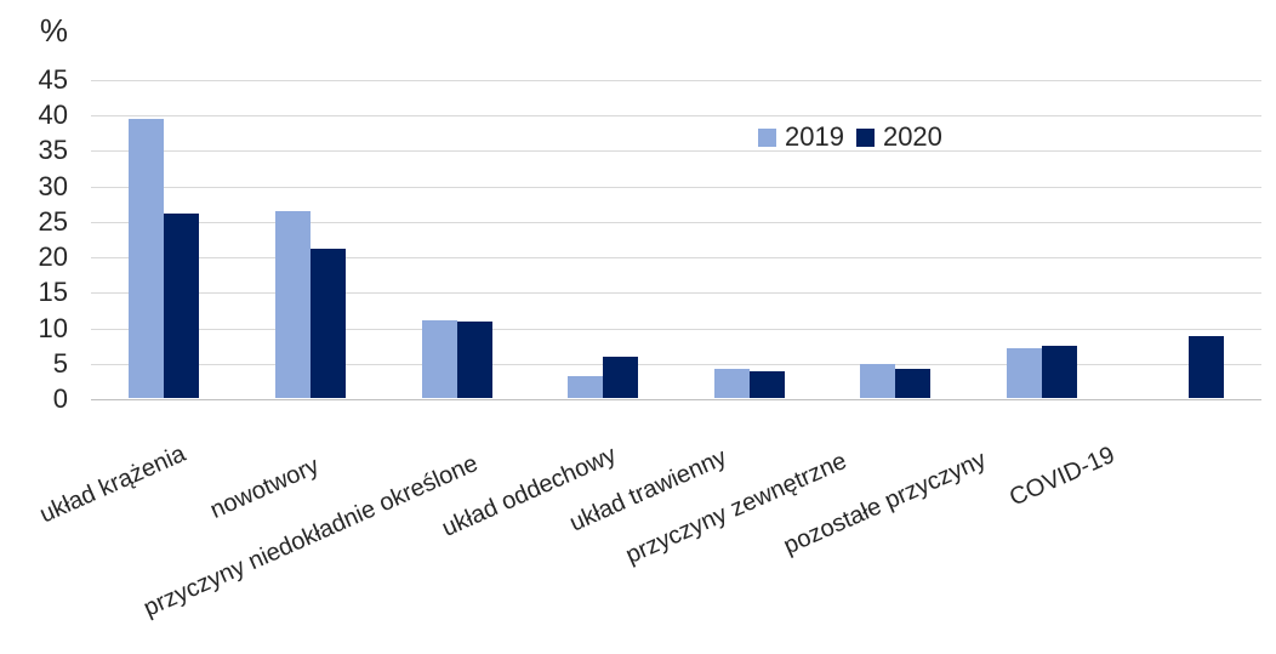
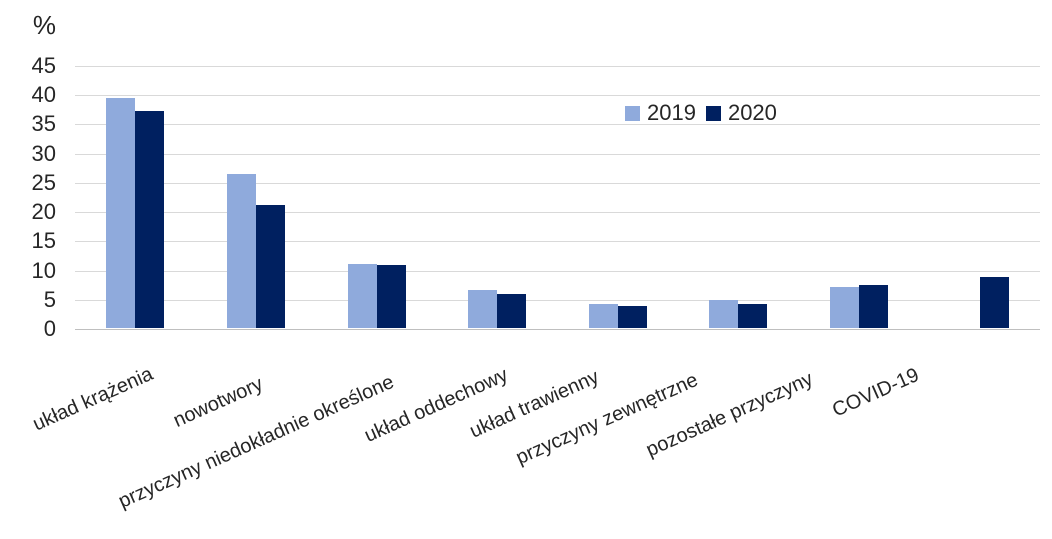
2020/układ krążenia: 26 -> 37
2019/układ oddechowy: 3 -> 6
